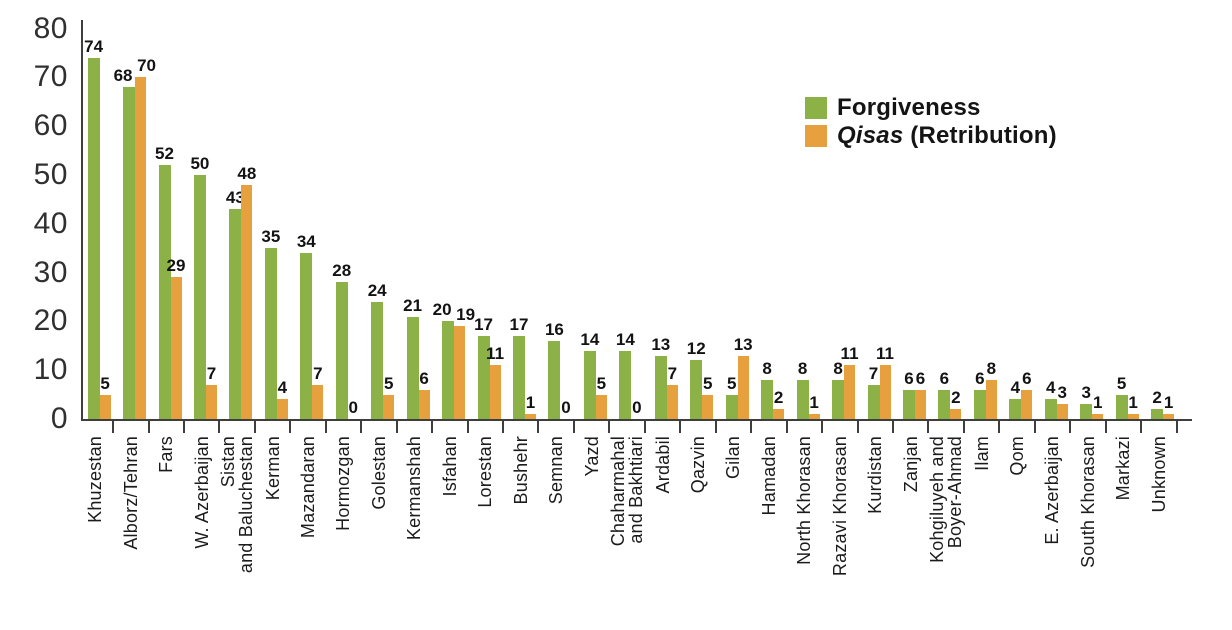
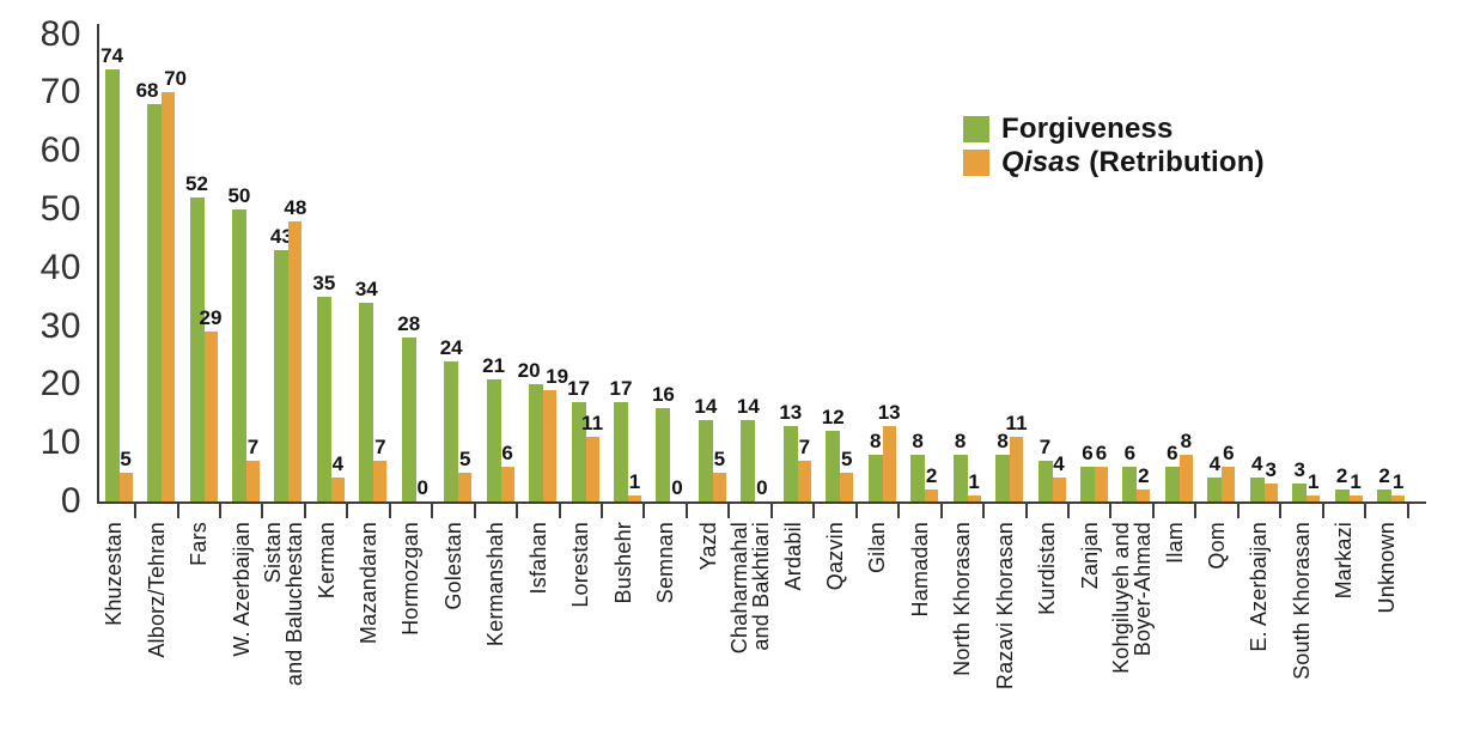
Forgiveness/Gilan: 5 -> 8
Qisas (Retribution)/Kurdistan: 11 -> 4
Forgiveness/Markazi: 5 -> 2
